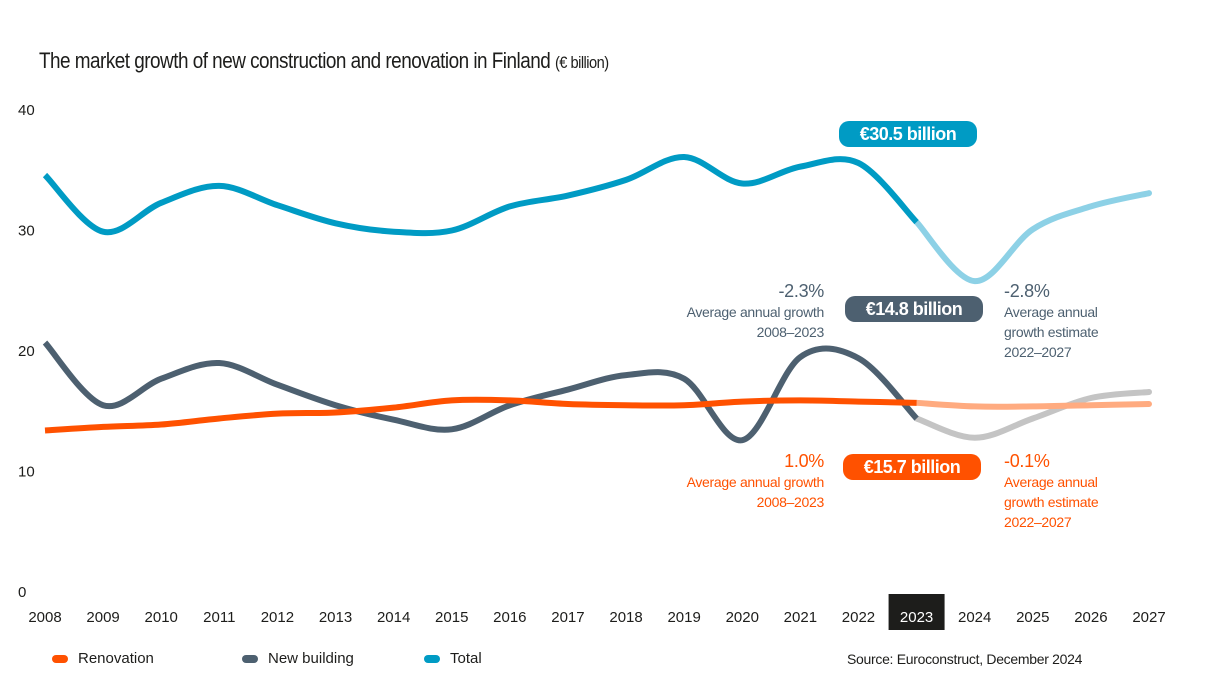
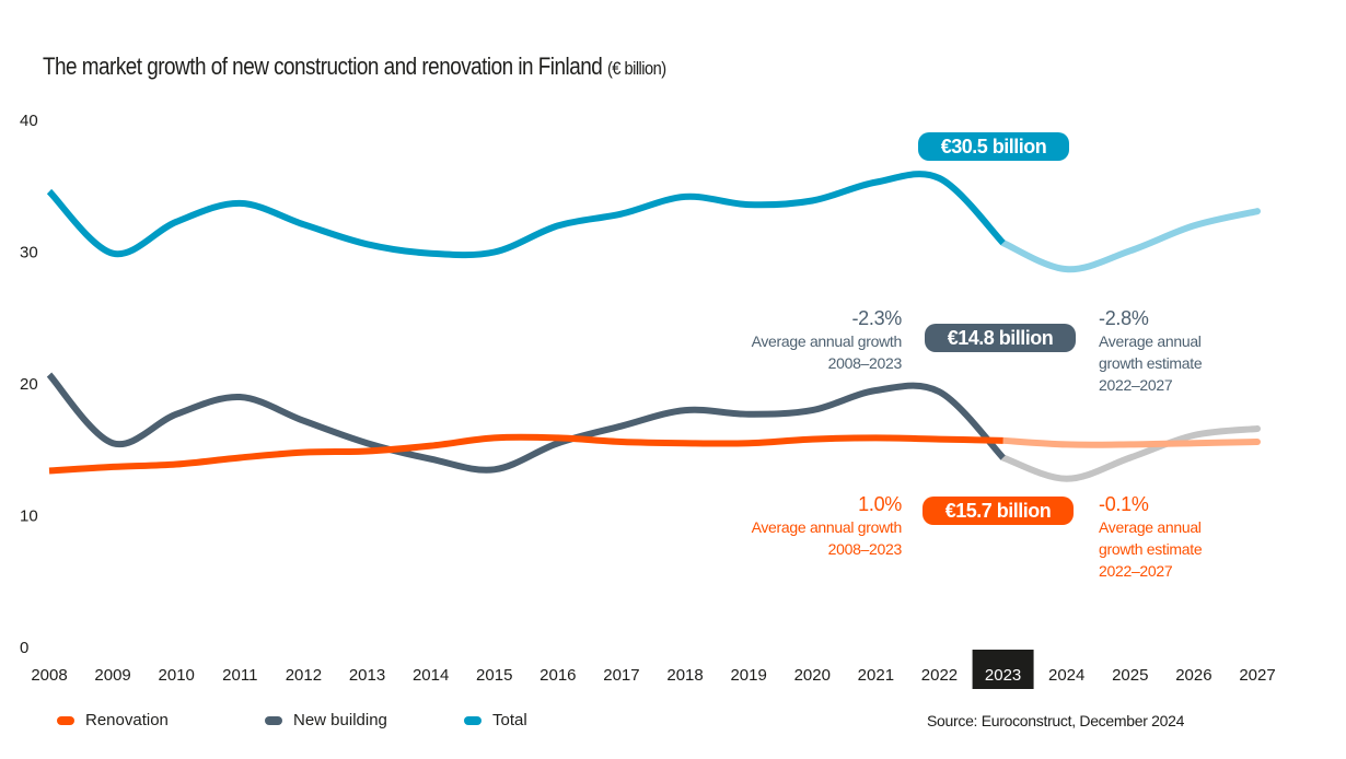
Total/2019: 36.1 -> 33.6
New building/2020: 12.6 -> 18.0
Total/2024: 25.8 -> 28.7
